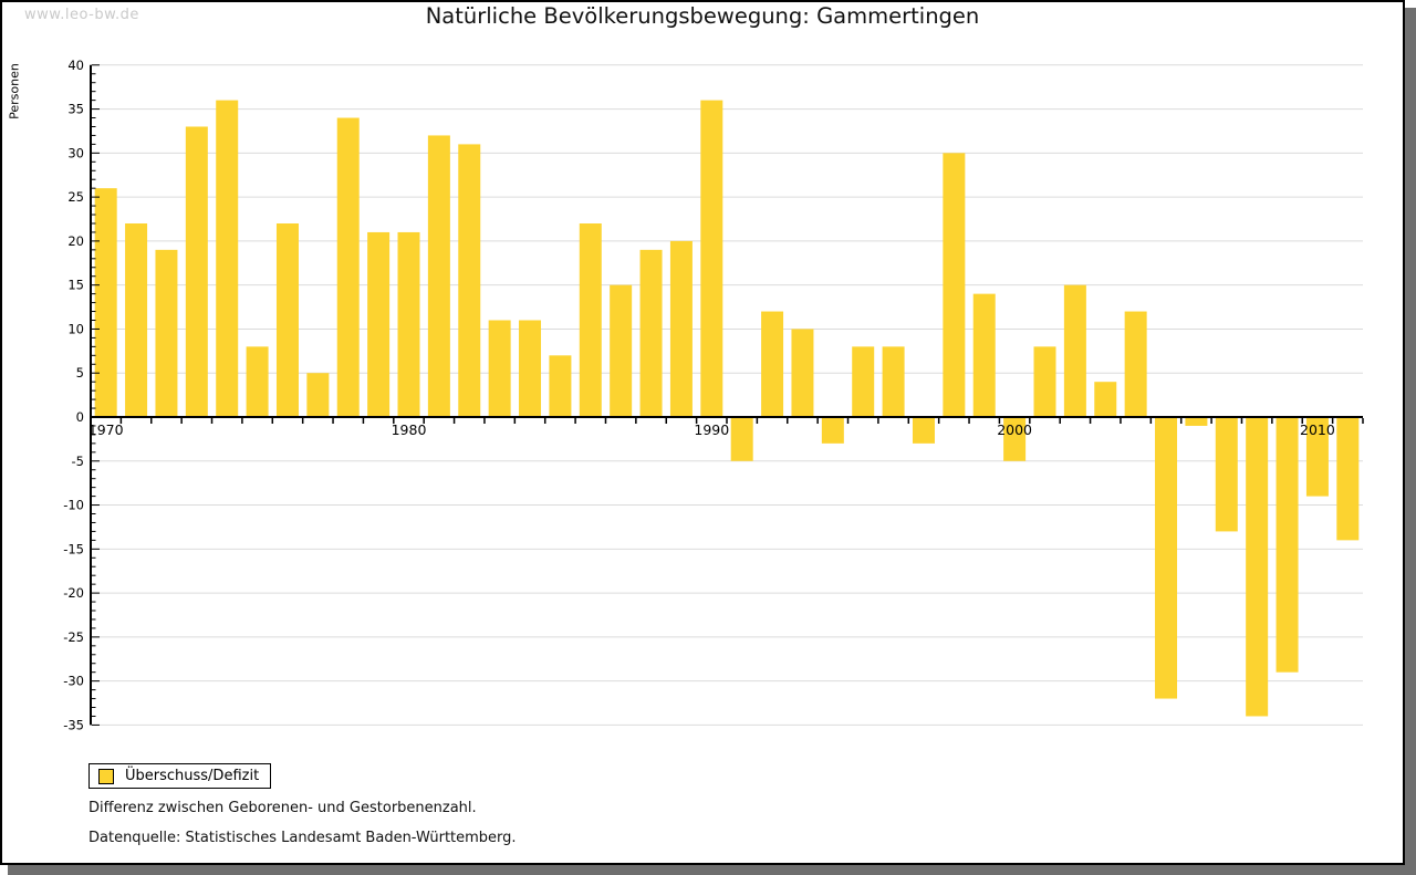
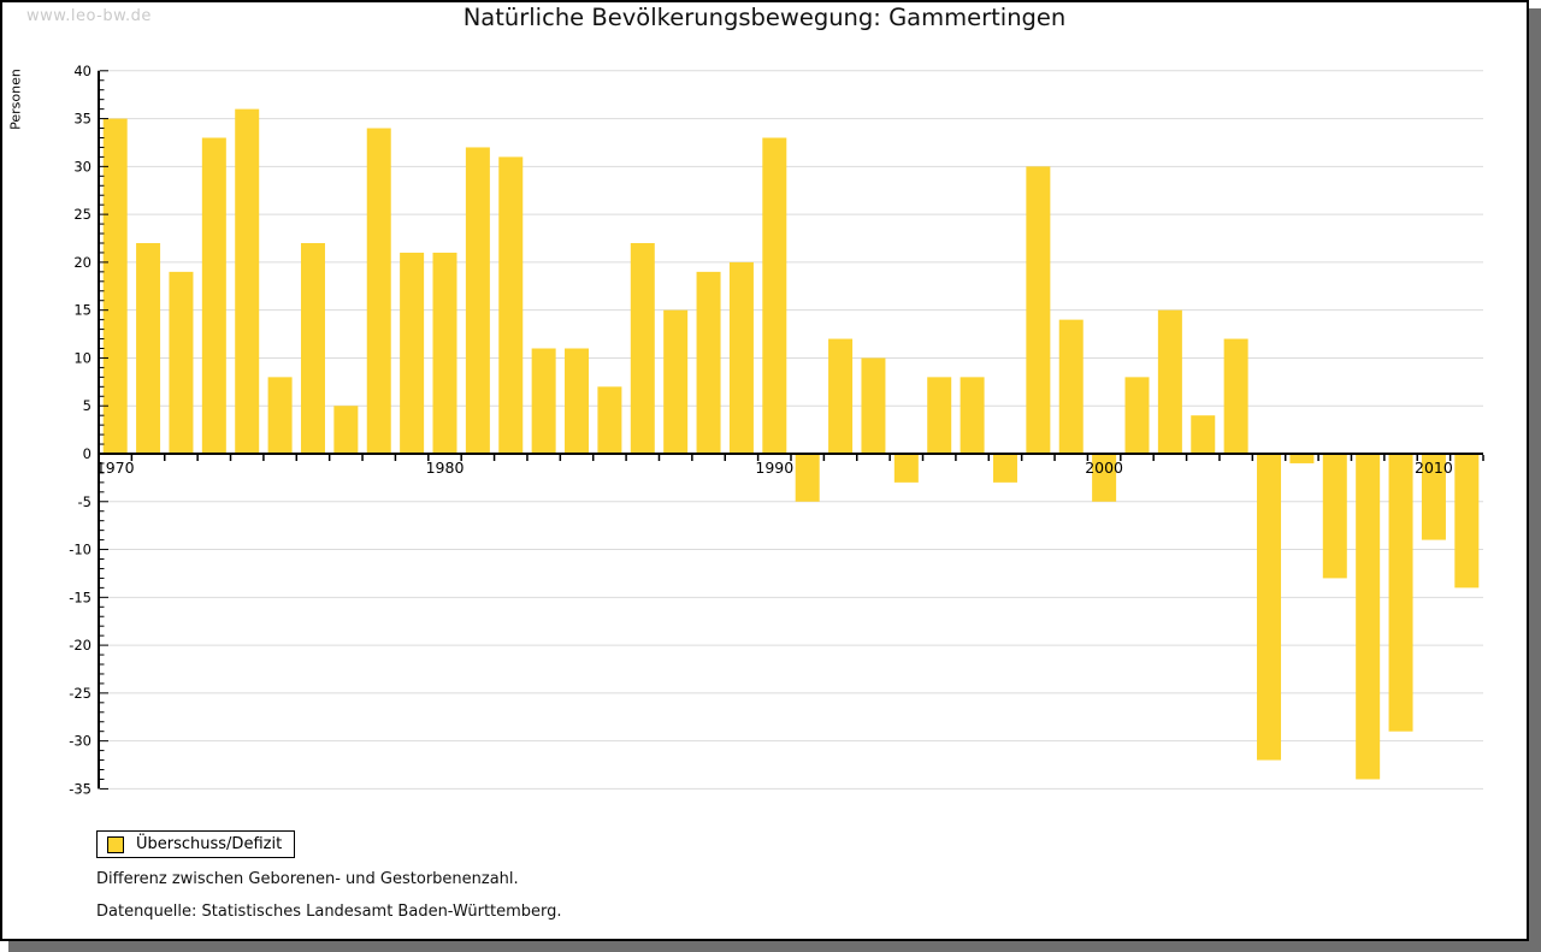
1970: 26 -> 35
1990: 36 -> 33
